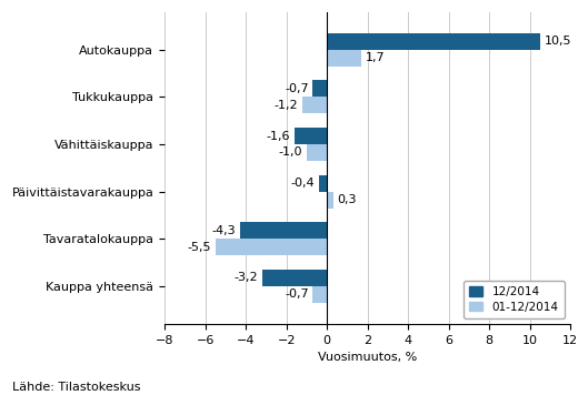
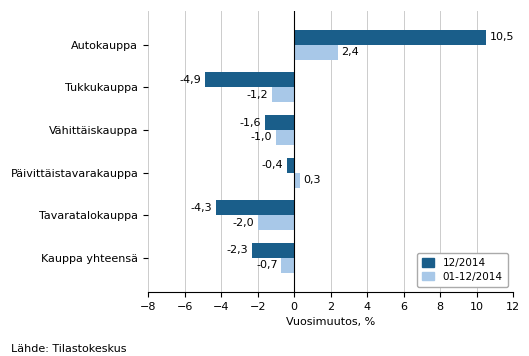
01-12/2014/Autokauppa: 1,7 -> 2,4
12/2014/Tukkukauppa: -0,7 -> -4,9
01-12/2014/Tavaratalokauppa: -5,5 -> -2,0
12/2014/Kauppa yhteensä: -3,2 -> -2,3
